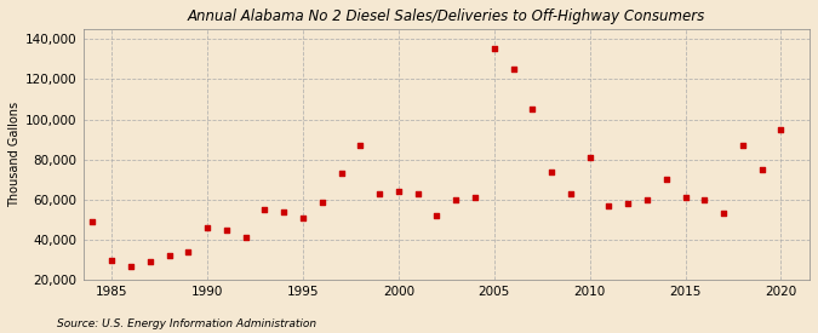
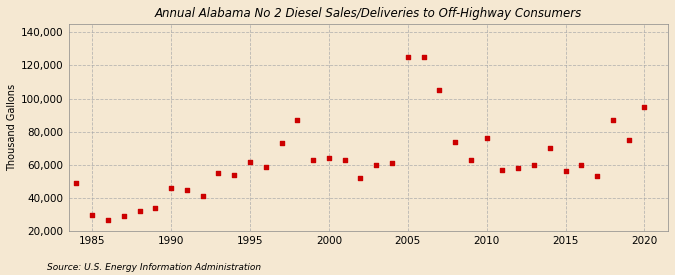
1995: 51,000 -> 62,000
2005: 135,000 -> 125,000
2010: 81,000 -> 76,000
2015: 61,000 -> 56,000
